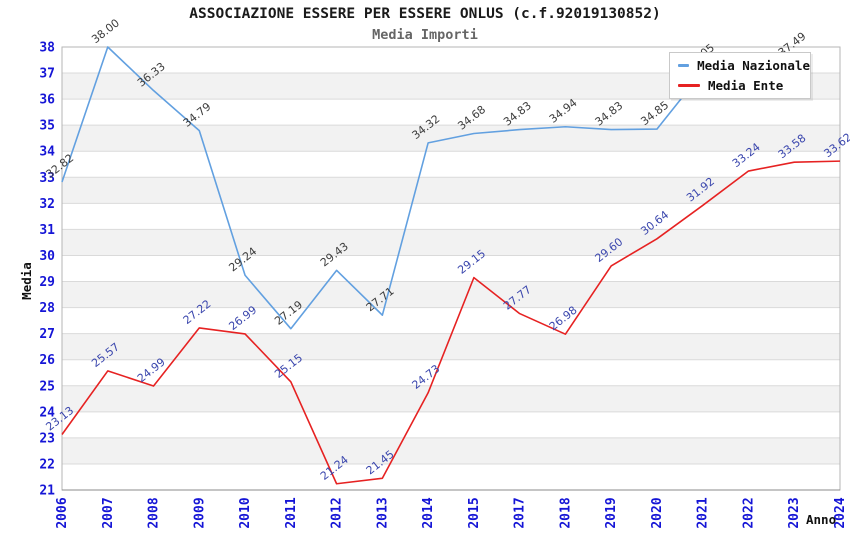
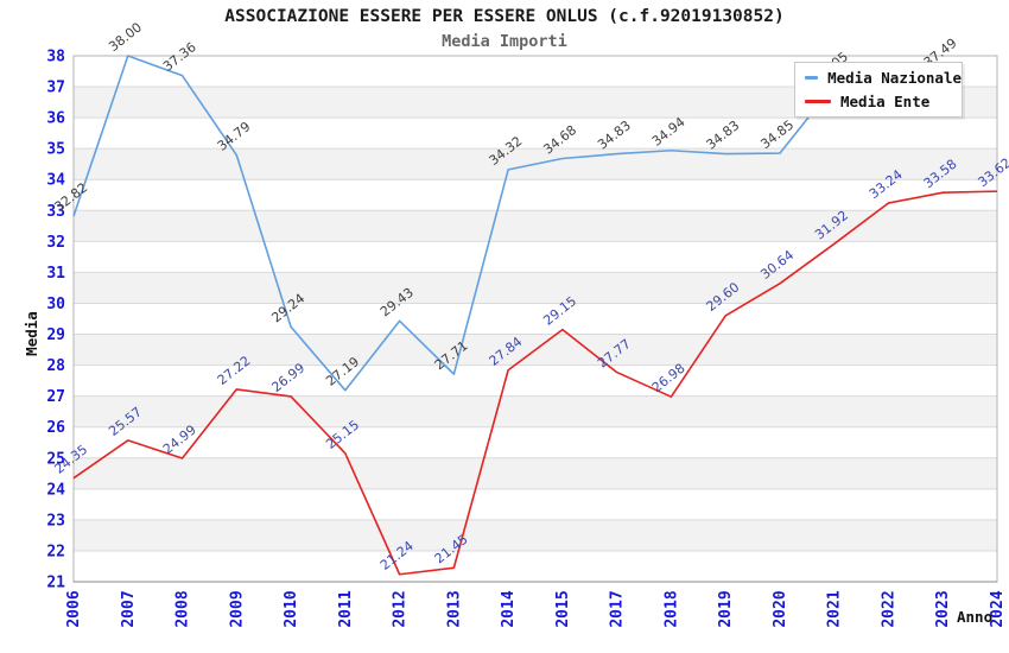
Media Ente/2006: 23.13 -> 24.35
Media Nazionale/2008: 36.33 -> 37.36
Media Ente/2014: 24.73 -> 27.84
